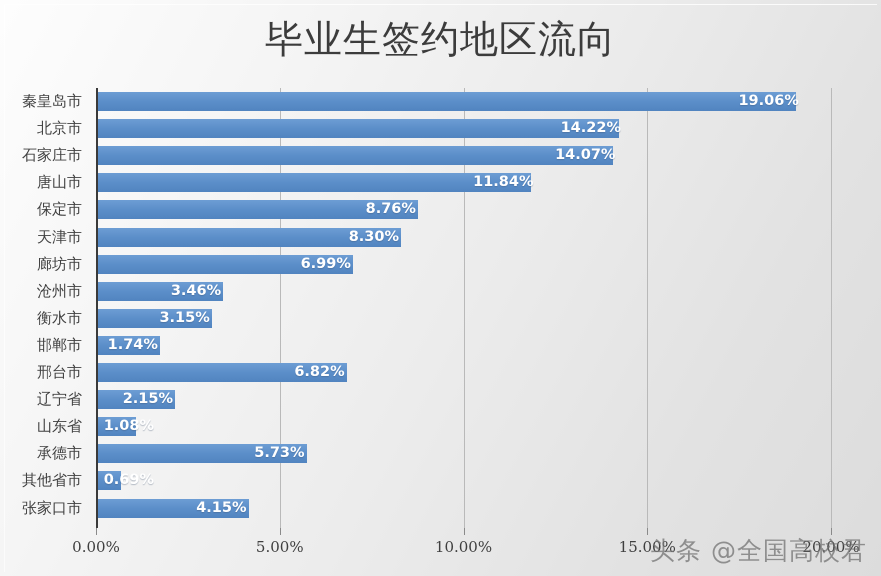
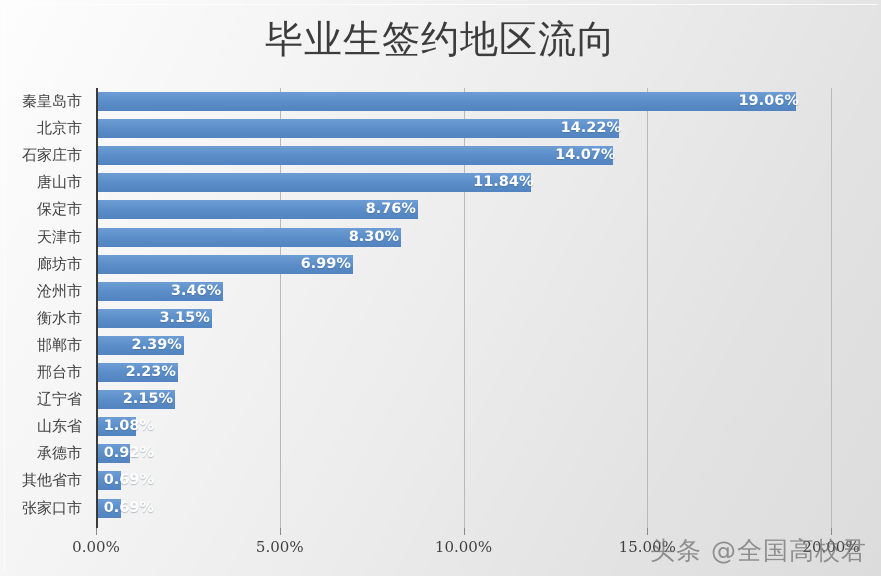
邯郸市: 1.74% -> 2.39%
邢台市: 6.82% -> 2.23%
承德市: 5.73% -> 0.92%
张家口市: 4.15% -> 0.69%
